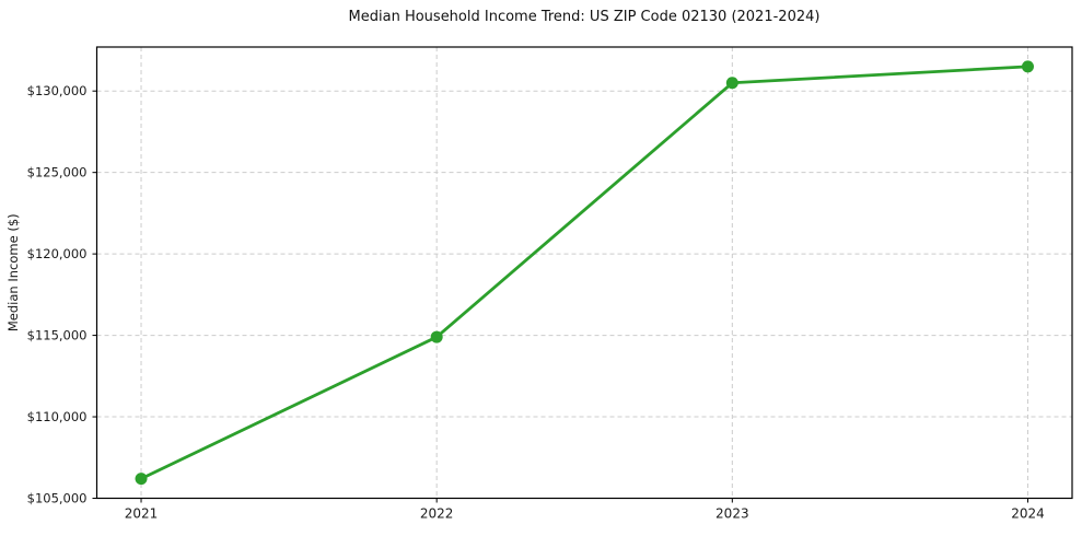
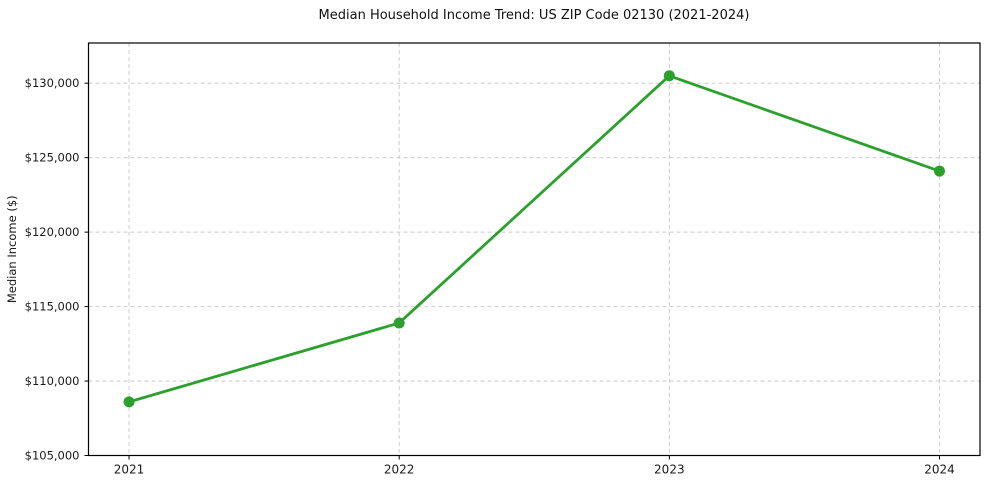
2021: $106200 -> $108600
2022: $114900 -> $113900
2024: $131500 -> $124100
